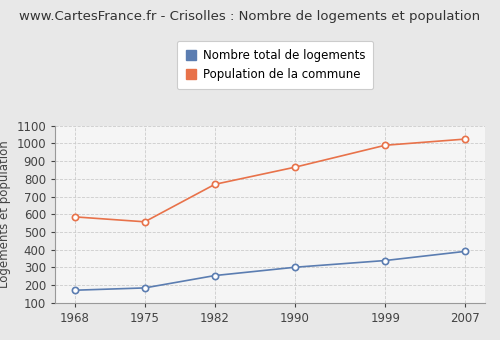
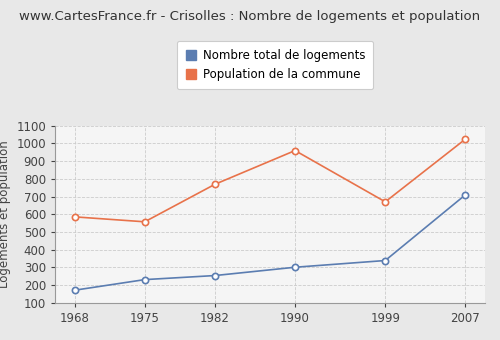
Nombre total de logements/1975: 180 -> 230
Population de la commune/1990: 870 -> 960
Population de la commune/1999: 990 -> 670
Nombre total de logements/2007: 390 -> 710
